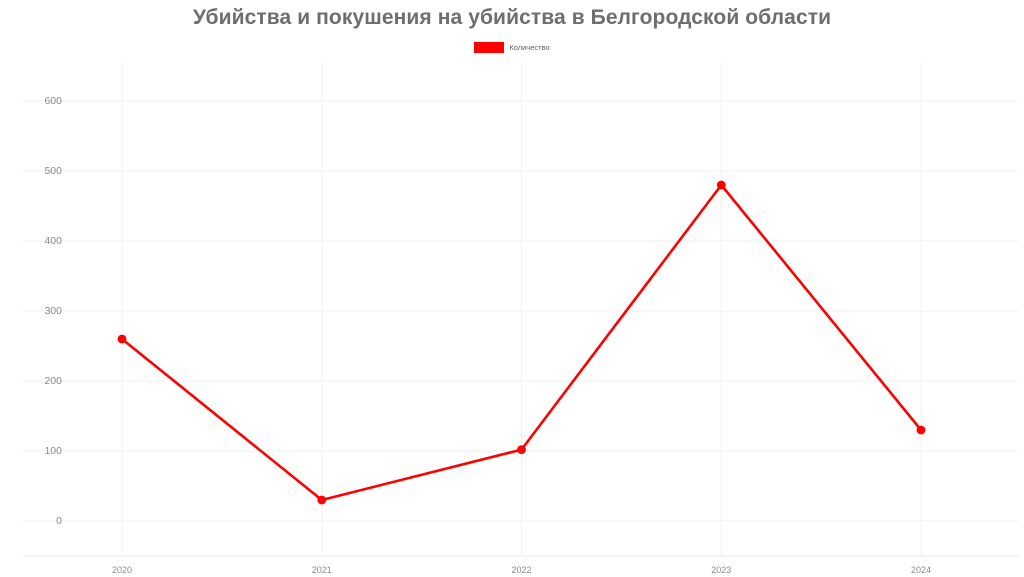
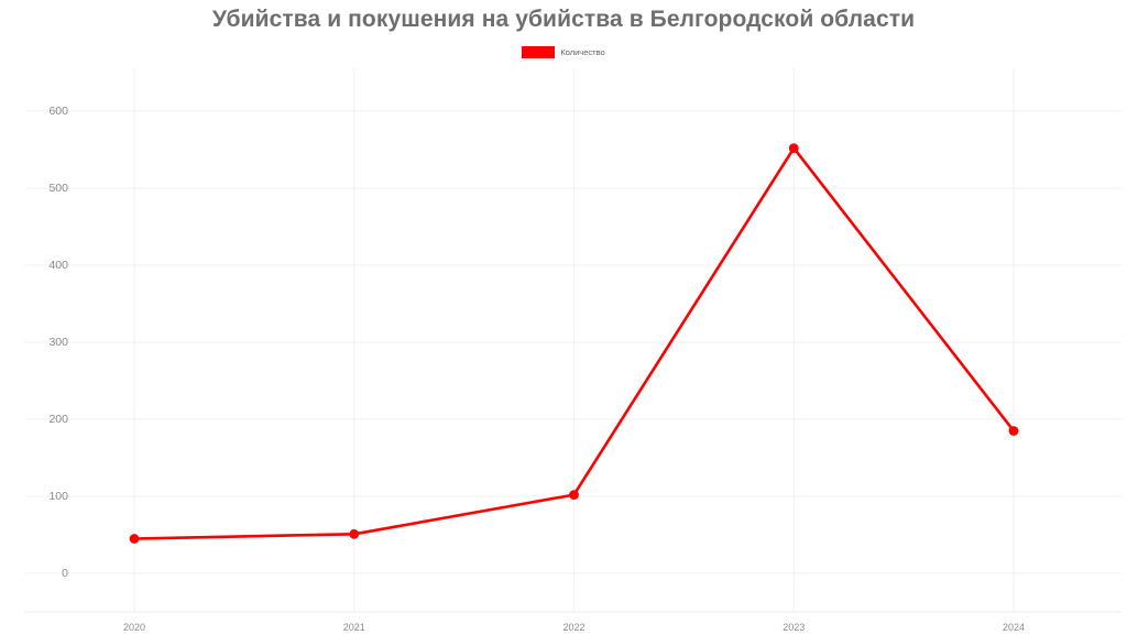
2020: 260 -> 40
2021: 30 -> 50
2023: 480 -> 550
2024: 130 -> 180
